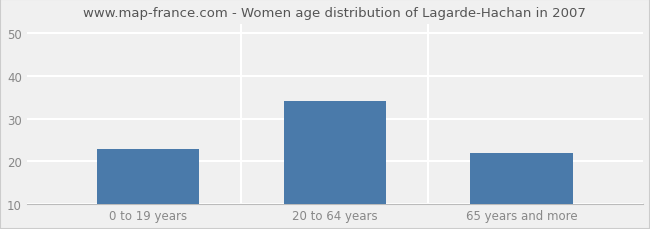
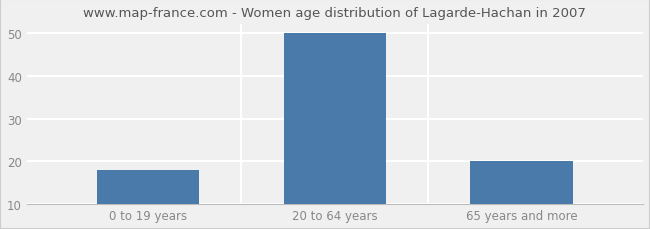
0 to 19 years: 23 -> 18
20 to 64 years: 34 -> 50
65 years and more: 22 -> 20
